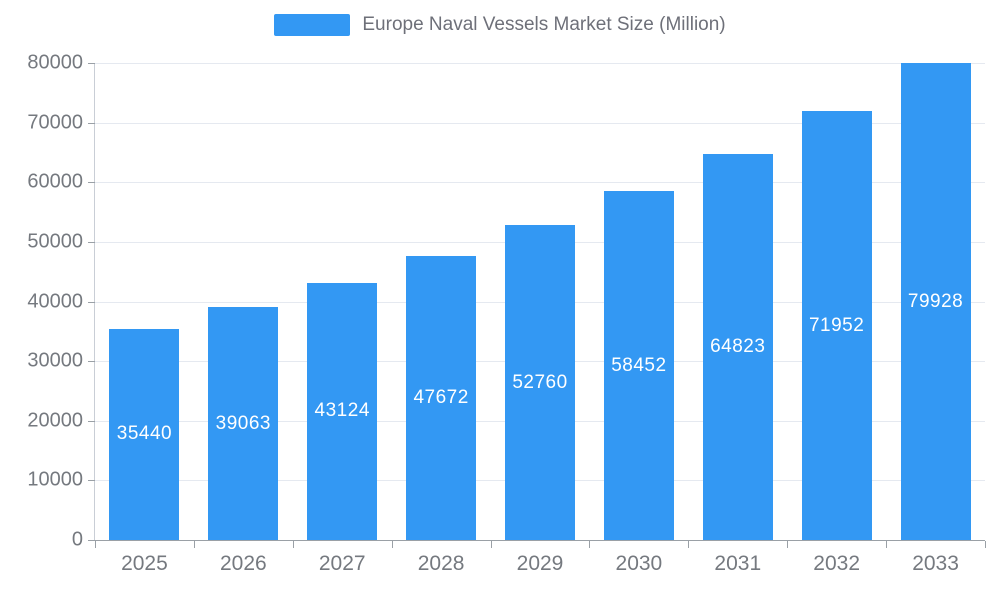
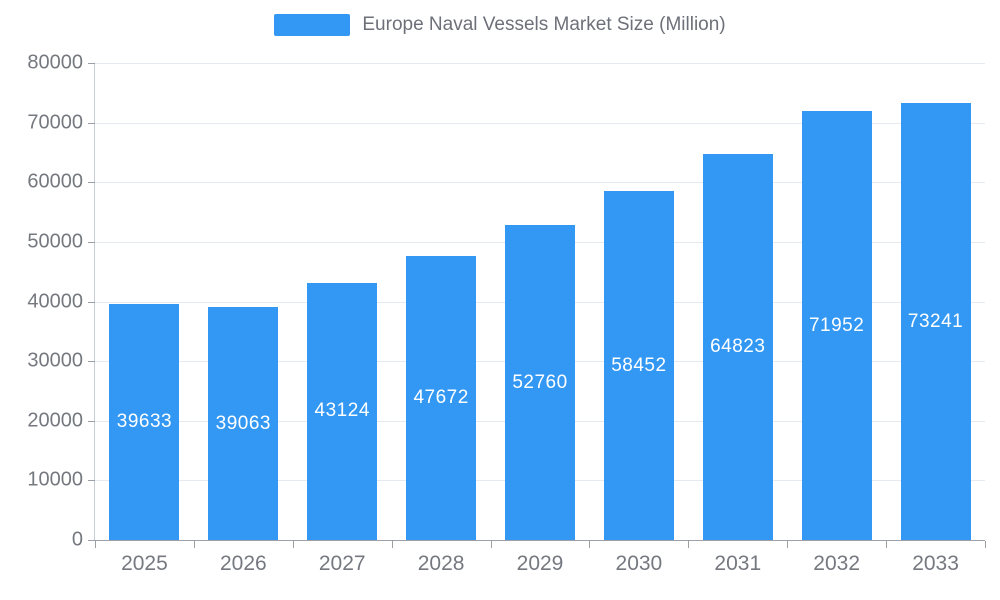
2025: 35440 -> 39633
2033: 79928 -> 73241
